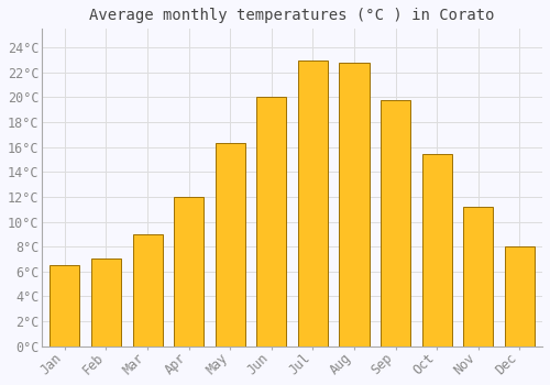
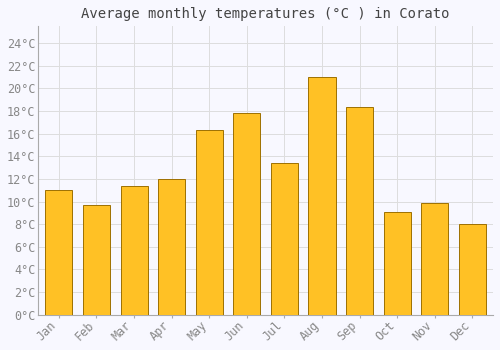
Jan: 6.5°C -> 11.0°C
Feb: 7.0°C -> 9.7°C
Mar: 9.0°C -> 11.4°C
Jun: 20.0°C -> 17.8°C
Jul: 23.0°C -> 13.4°C
Aug: 22.8°C -> 21.0°C
Sep: 19.8°C -> 18.4°C
Oct: 15.4°C -> 9.1°C
Nov: 11.2°C -> 9.9°C
